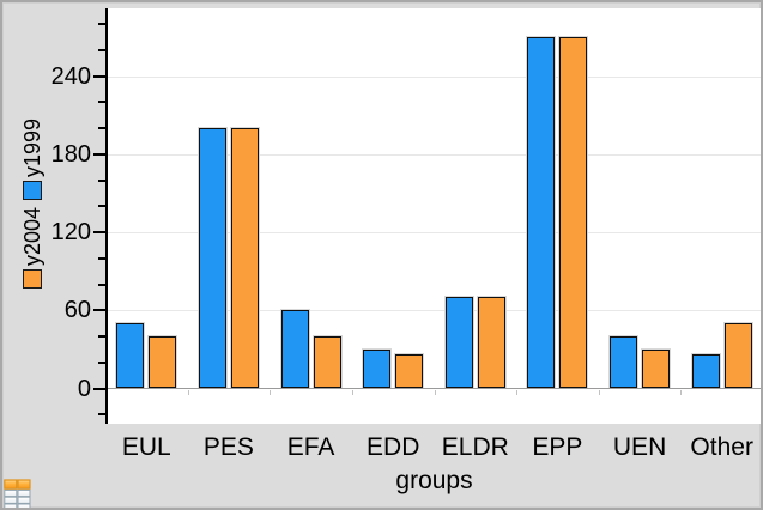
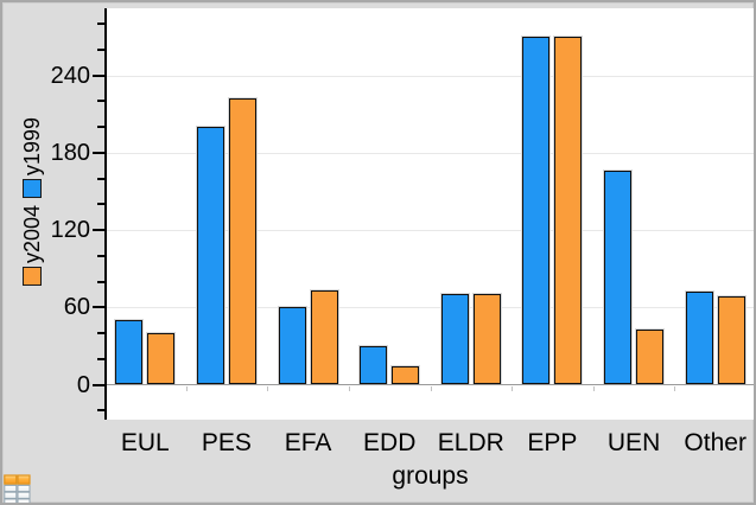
y2004/PES: 200 -> 222
y2004/EFA: 40 -> 73
y2004/EDD: 26 -> 14
y1999/UEN: 40 -> 166
y2004/UEN: 30 -> 43
y1999/Other: 26 -> 72
y2004/Other: 50 -> 69
